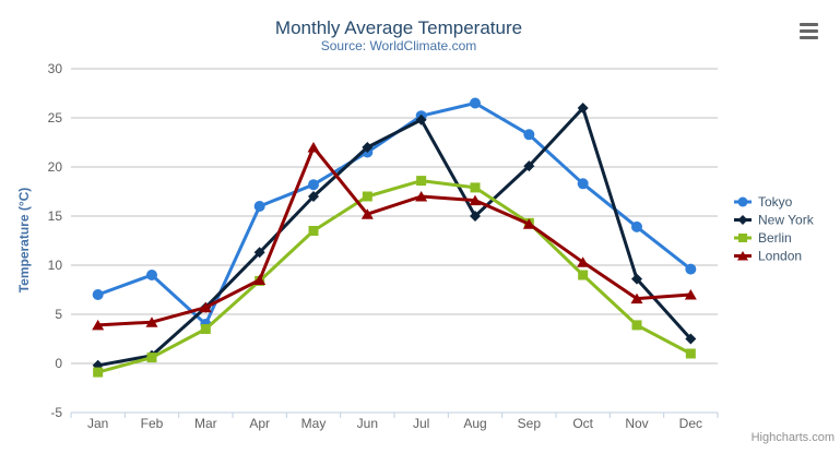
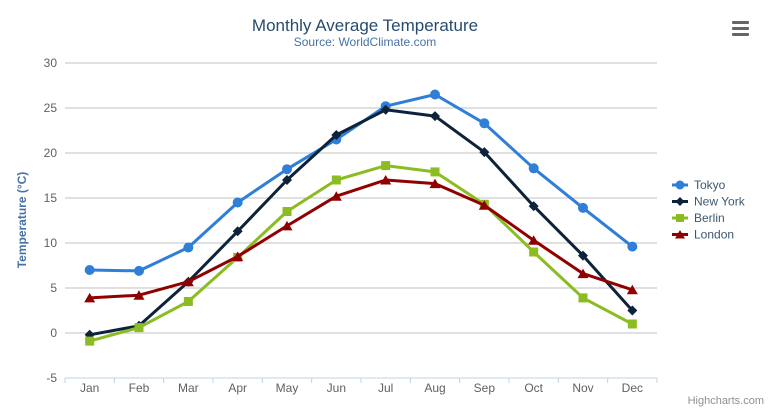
Tokyo/Feb: 9 -> 7
Tokyo/Mar: 4 -> 10
Tokyo/Apr: 16 -> 14
London/May: 22 -> 12
New York/Aug: 15 -> 24
New York/Oct: 26 -> 14
London/Dec: 7 -> 5
